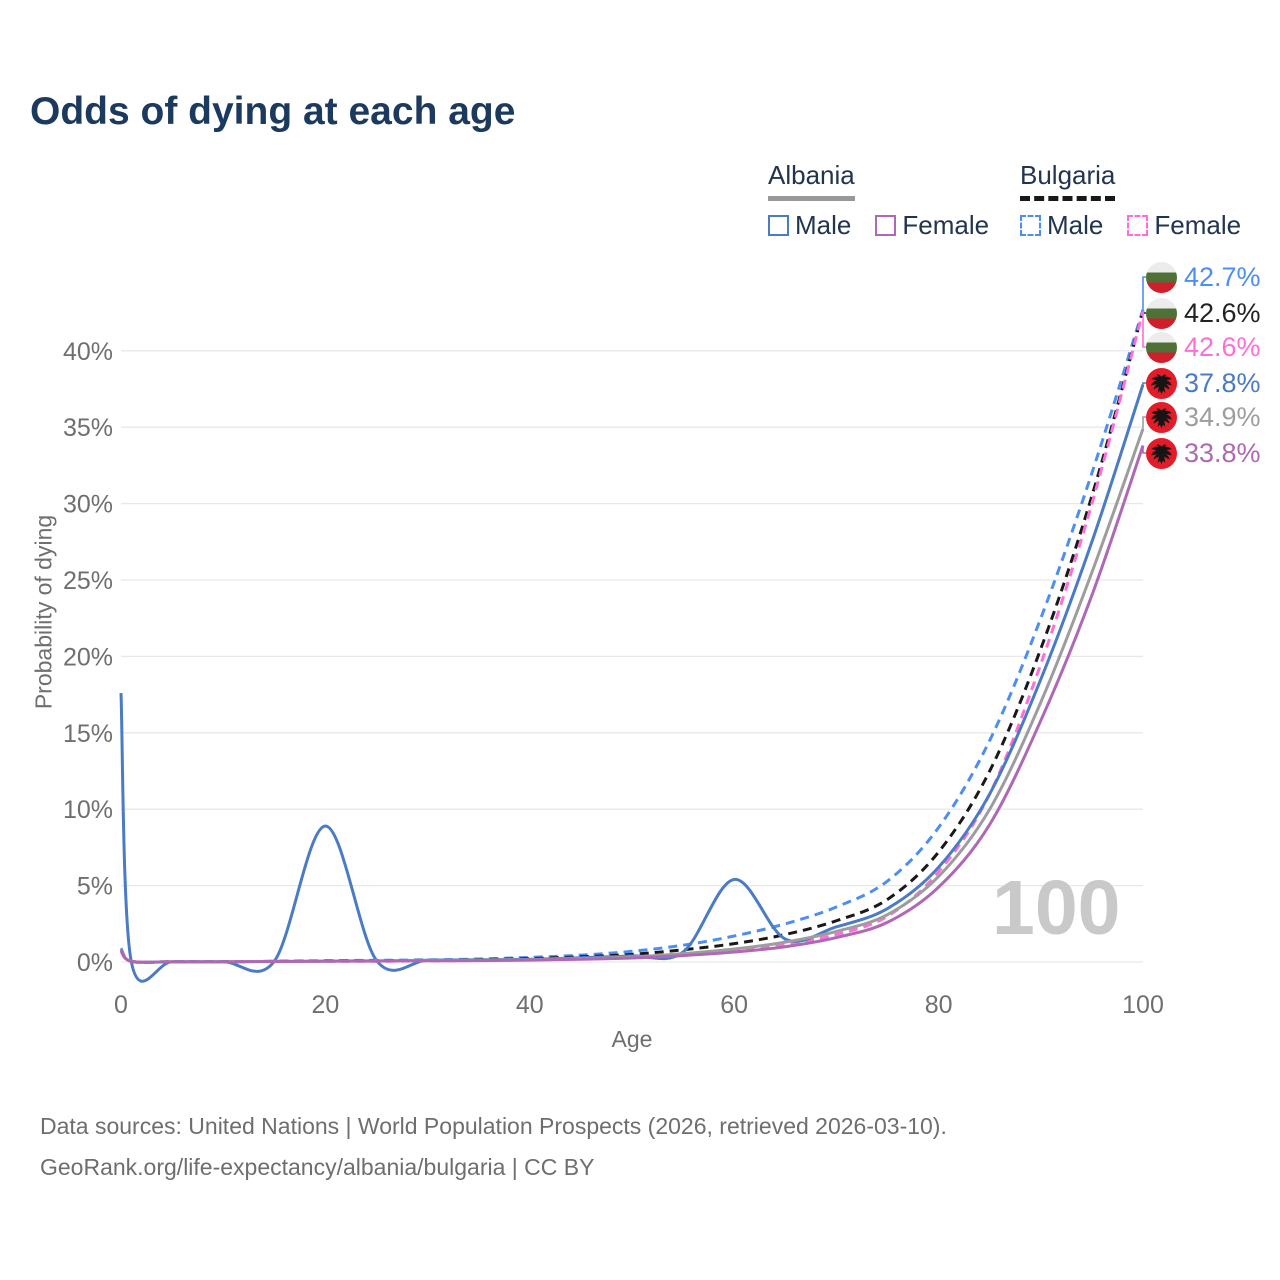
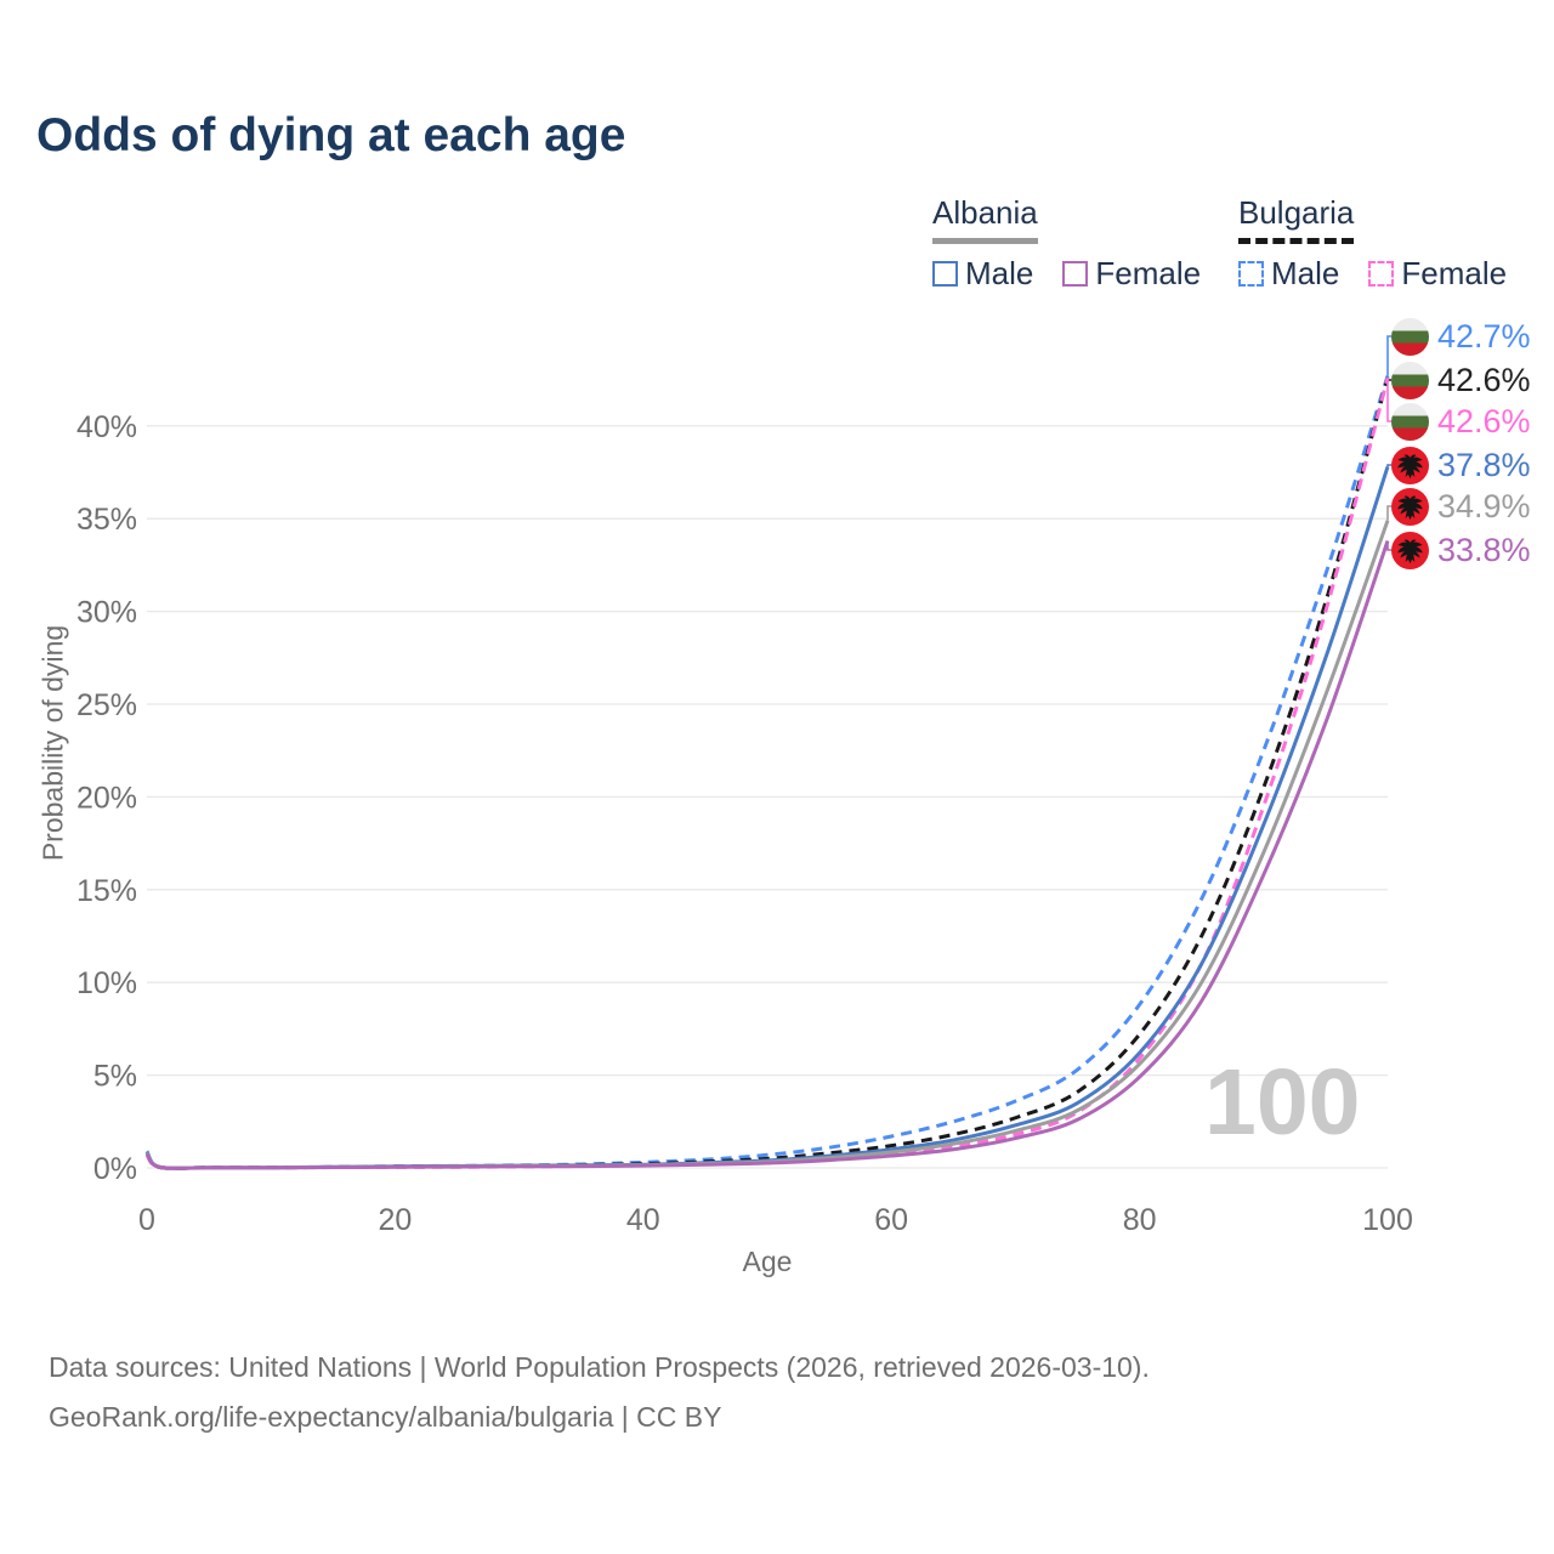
Albania Male/0: 17.6% -> 0.8%
Albania Male/20: 8.9% -> 0.1%
Albania Male/60: 5.4% -> 1.0%
